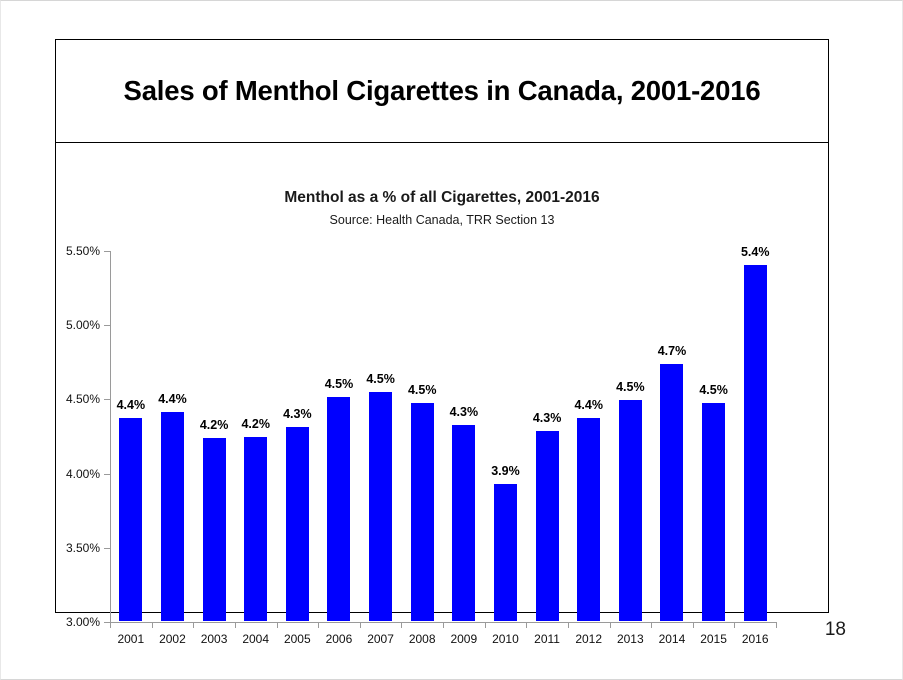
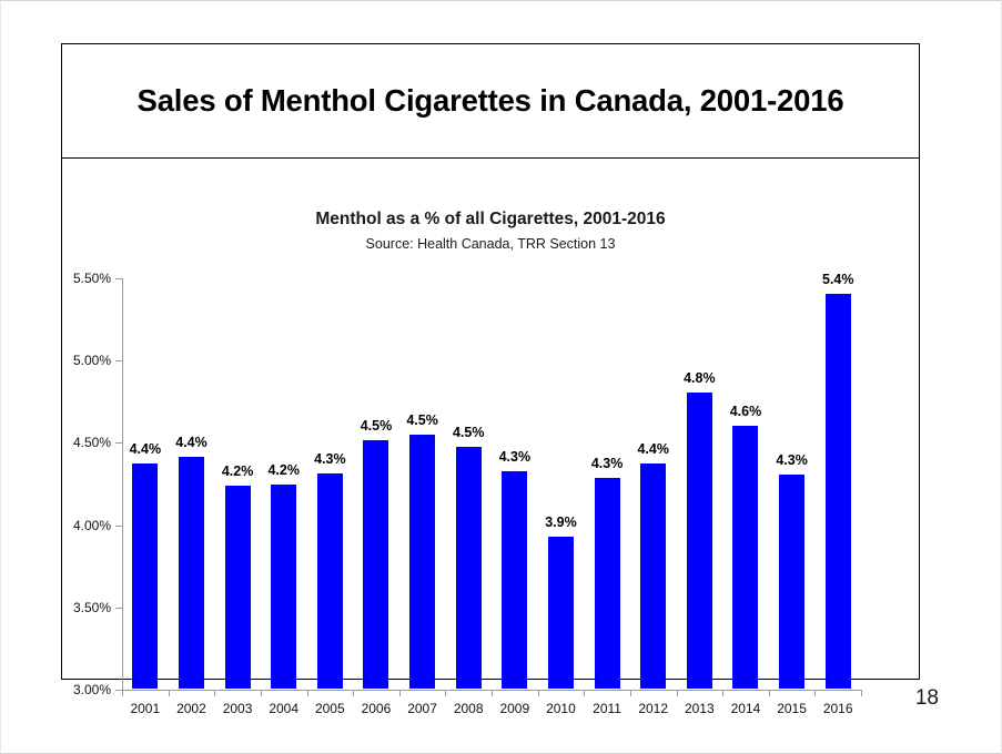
2013: 4.5% -> 4.8%
2014: 4.7% -> 4.6%
2015: 4.5% -> 4.3%
